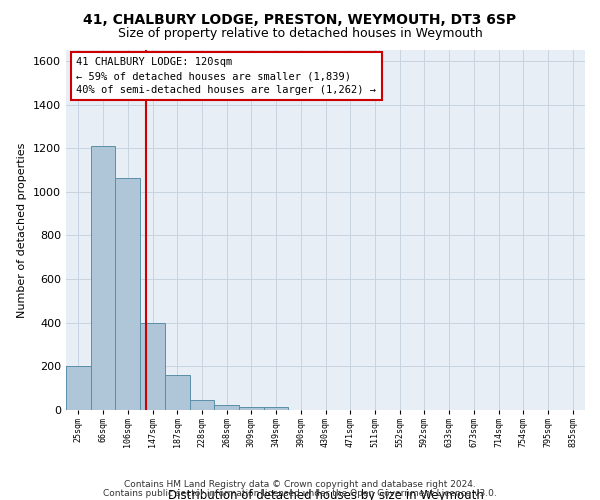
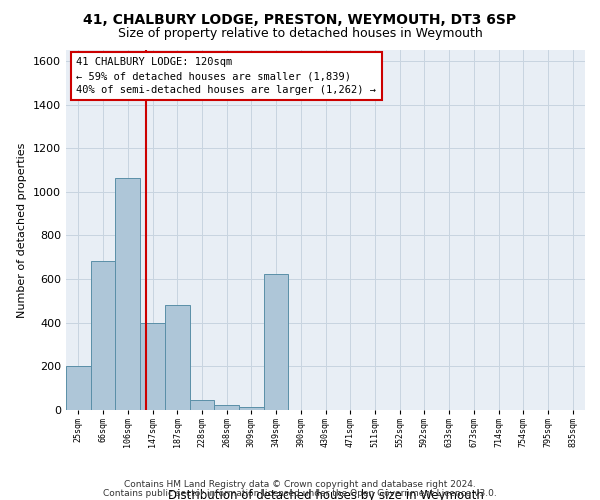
66sqm: 1210 -> 685
187sqm: 160 -> 480
349sqm: 15 -> 625
